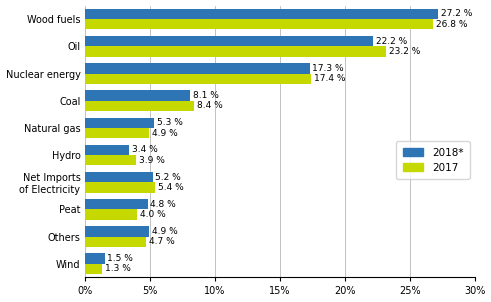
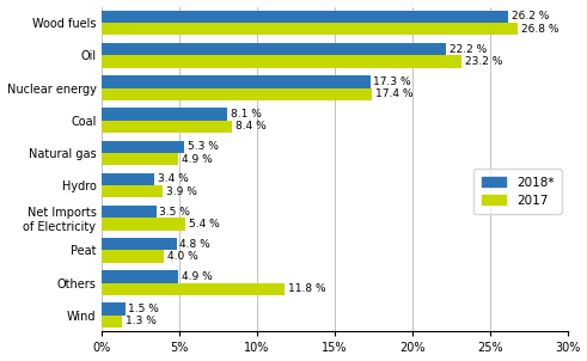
2018*/Wood fuels: 27.2 -> 26.2
2018*/Net Imports of Electricity: 5.2 -> 3.5
2017/Others: 4.7 -> 11.8
